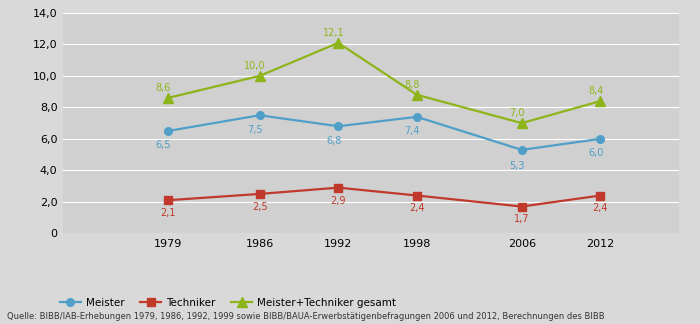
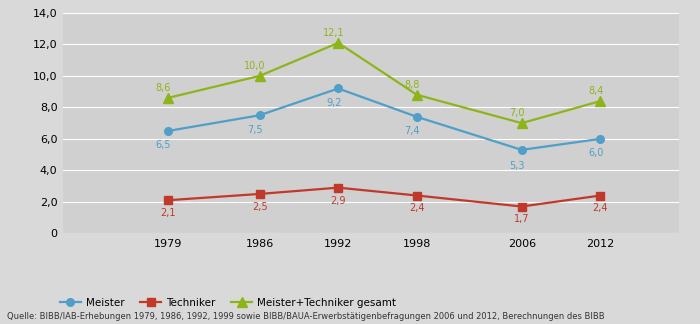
Meister/1992: 6,8 -> 9,2
